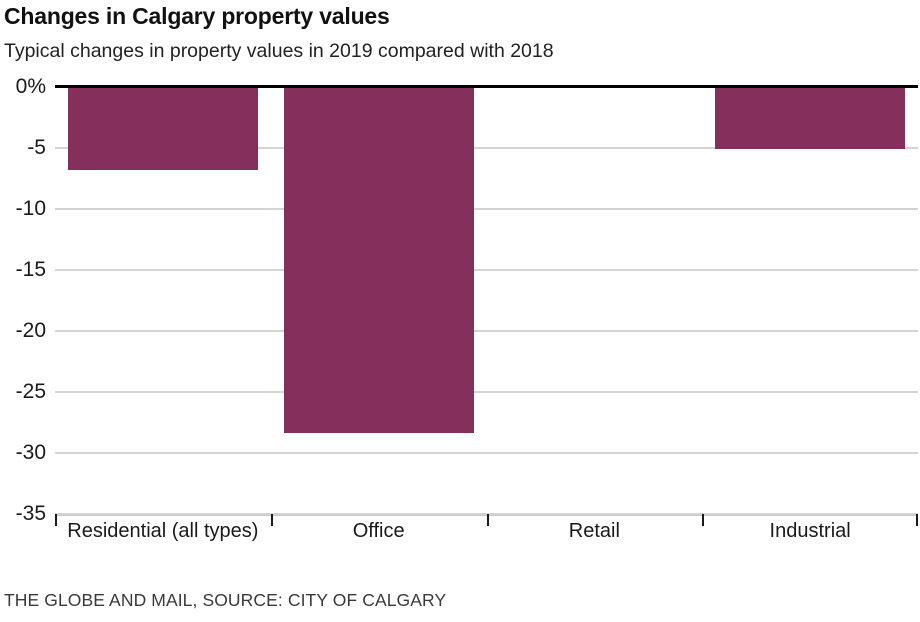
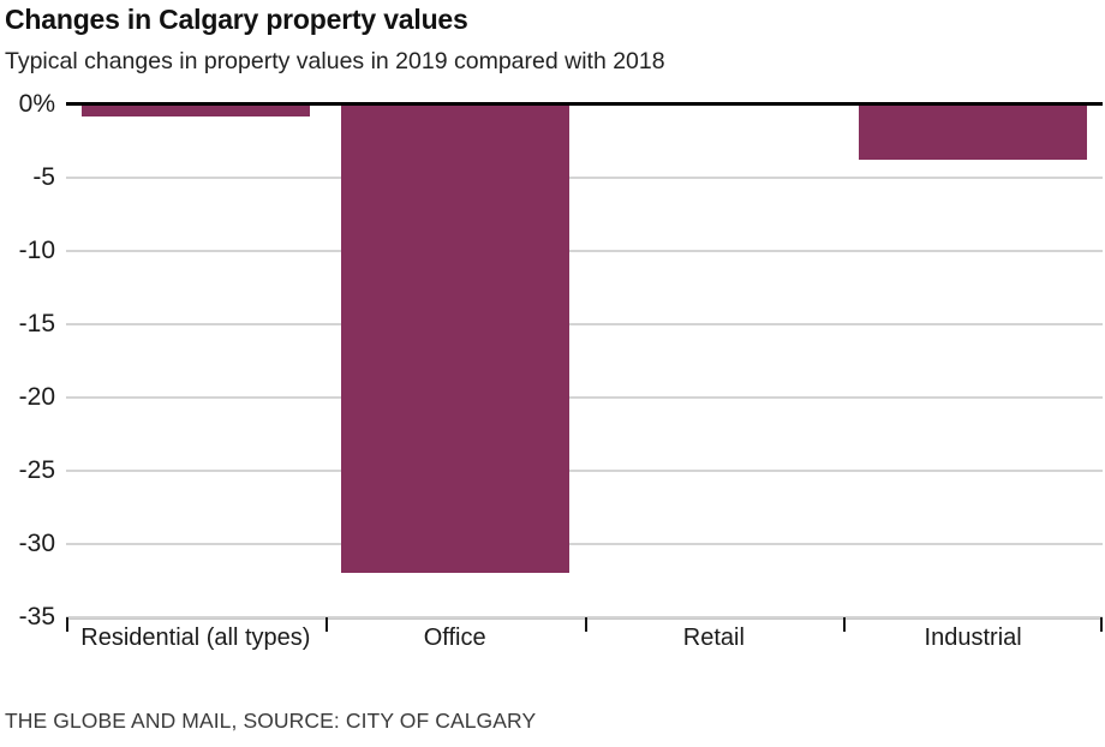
Residential (all types): -6.8% -> -0.8%
Office: -28.4% -> -32.0%
Industrial: -5.1% -> -3.8%
